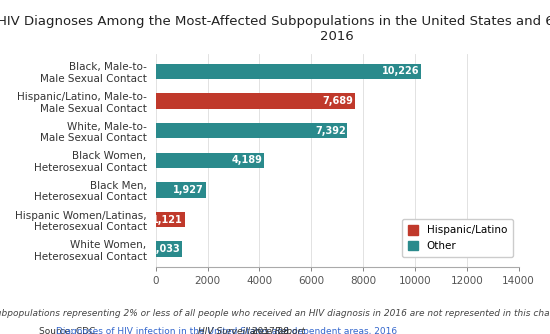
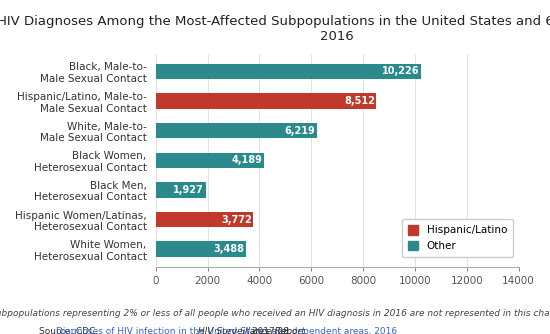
Hispanic/Latino, Male-to- Male Sexual Contact: 7,689 -> 8,512
White, Male-to- Male Sexual Contact: 7,392 -> 6,219
Hispanic Women/Latinas, Heterosexual Contact: 1,121 -> 3,772
White Women, Heterosexual Contact: 1,033 -> 3,488
